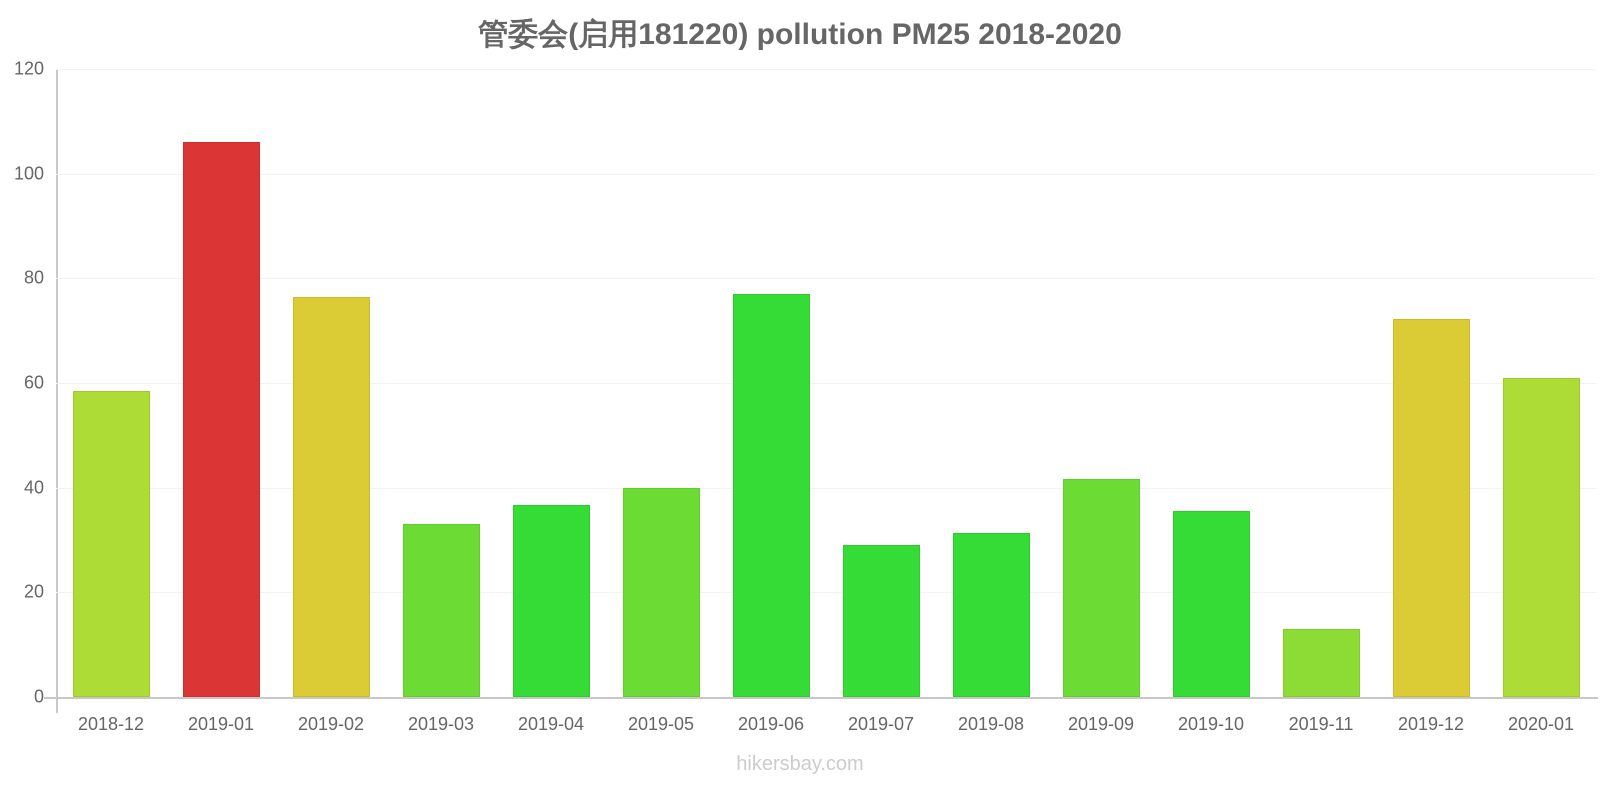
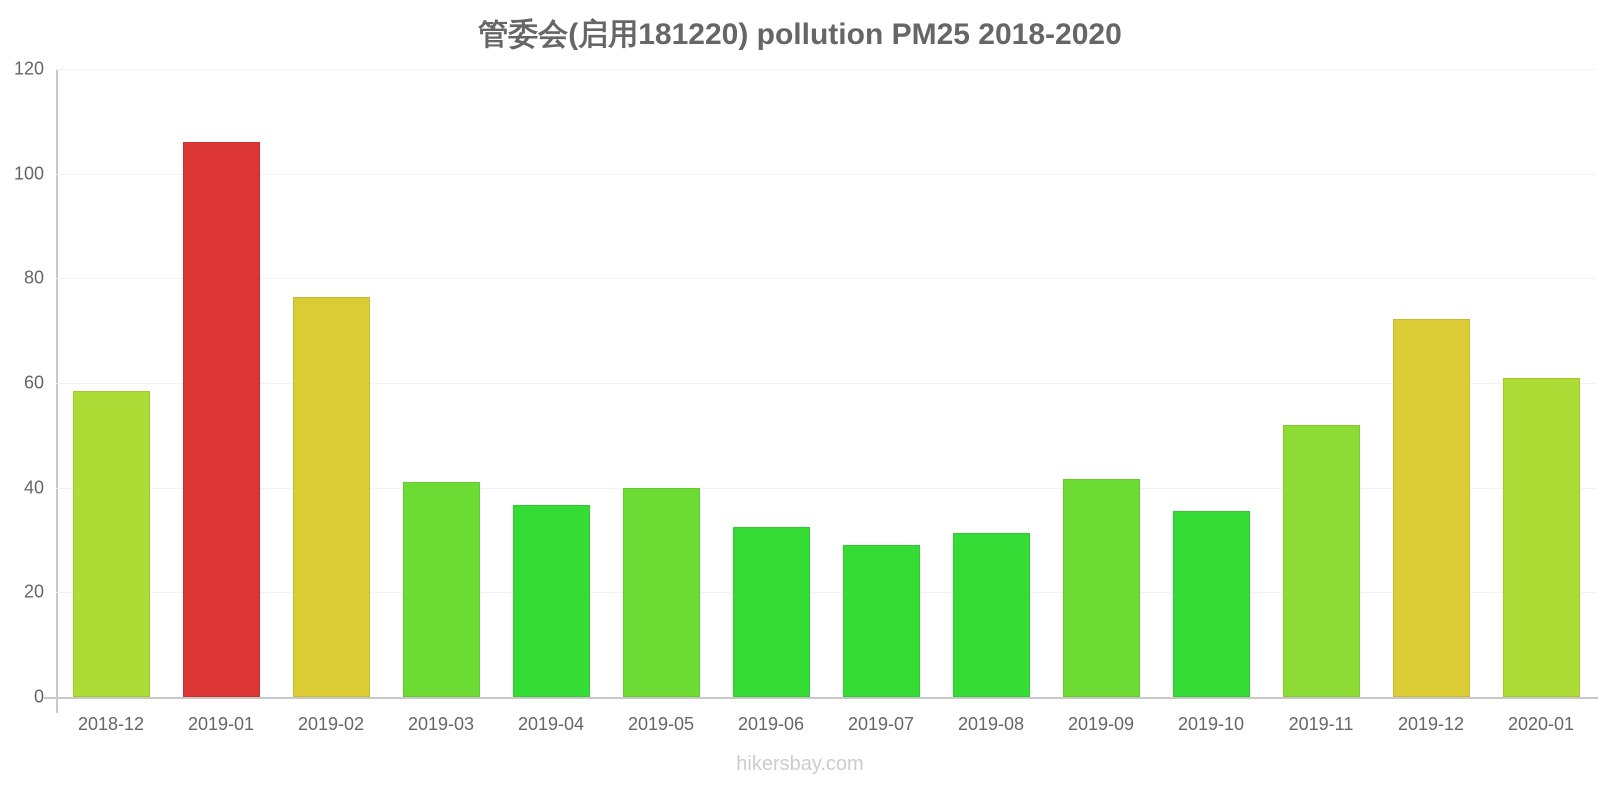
2019-03: 33 -> 41
2019-06: 77 -> 32
2019-11: 13 -> 52
